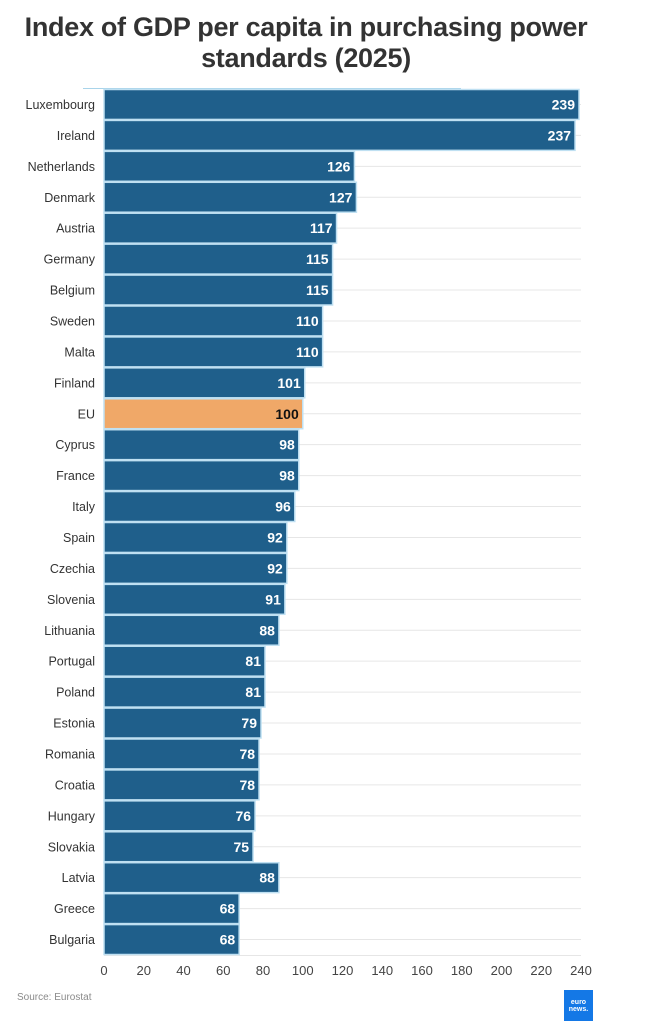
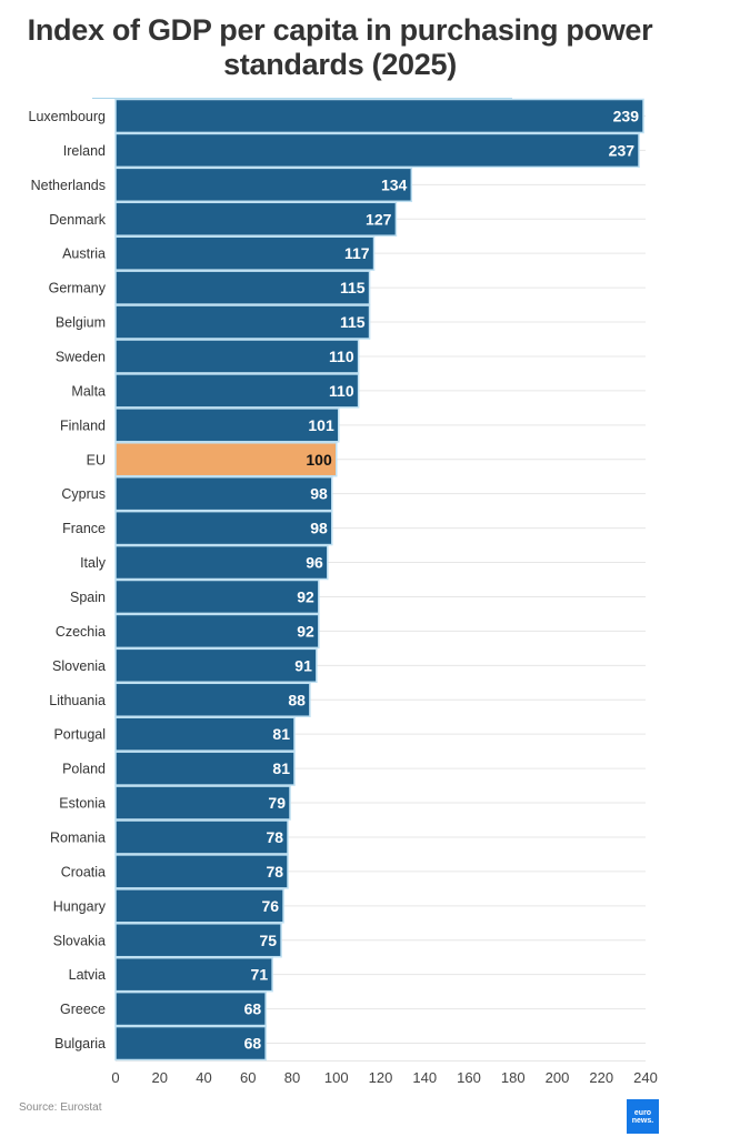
Netherlands: 126 -> 134
Latvia: 88 -> 71
